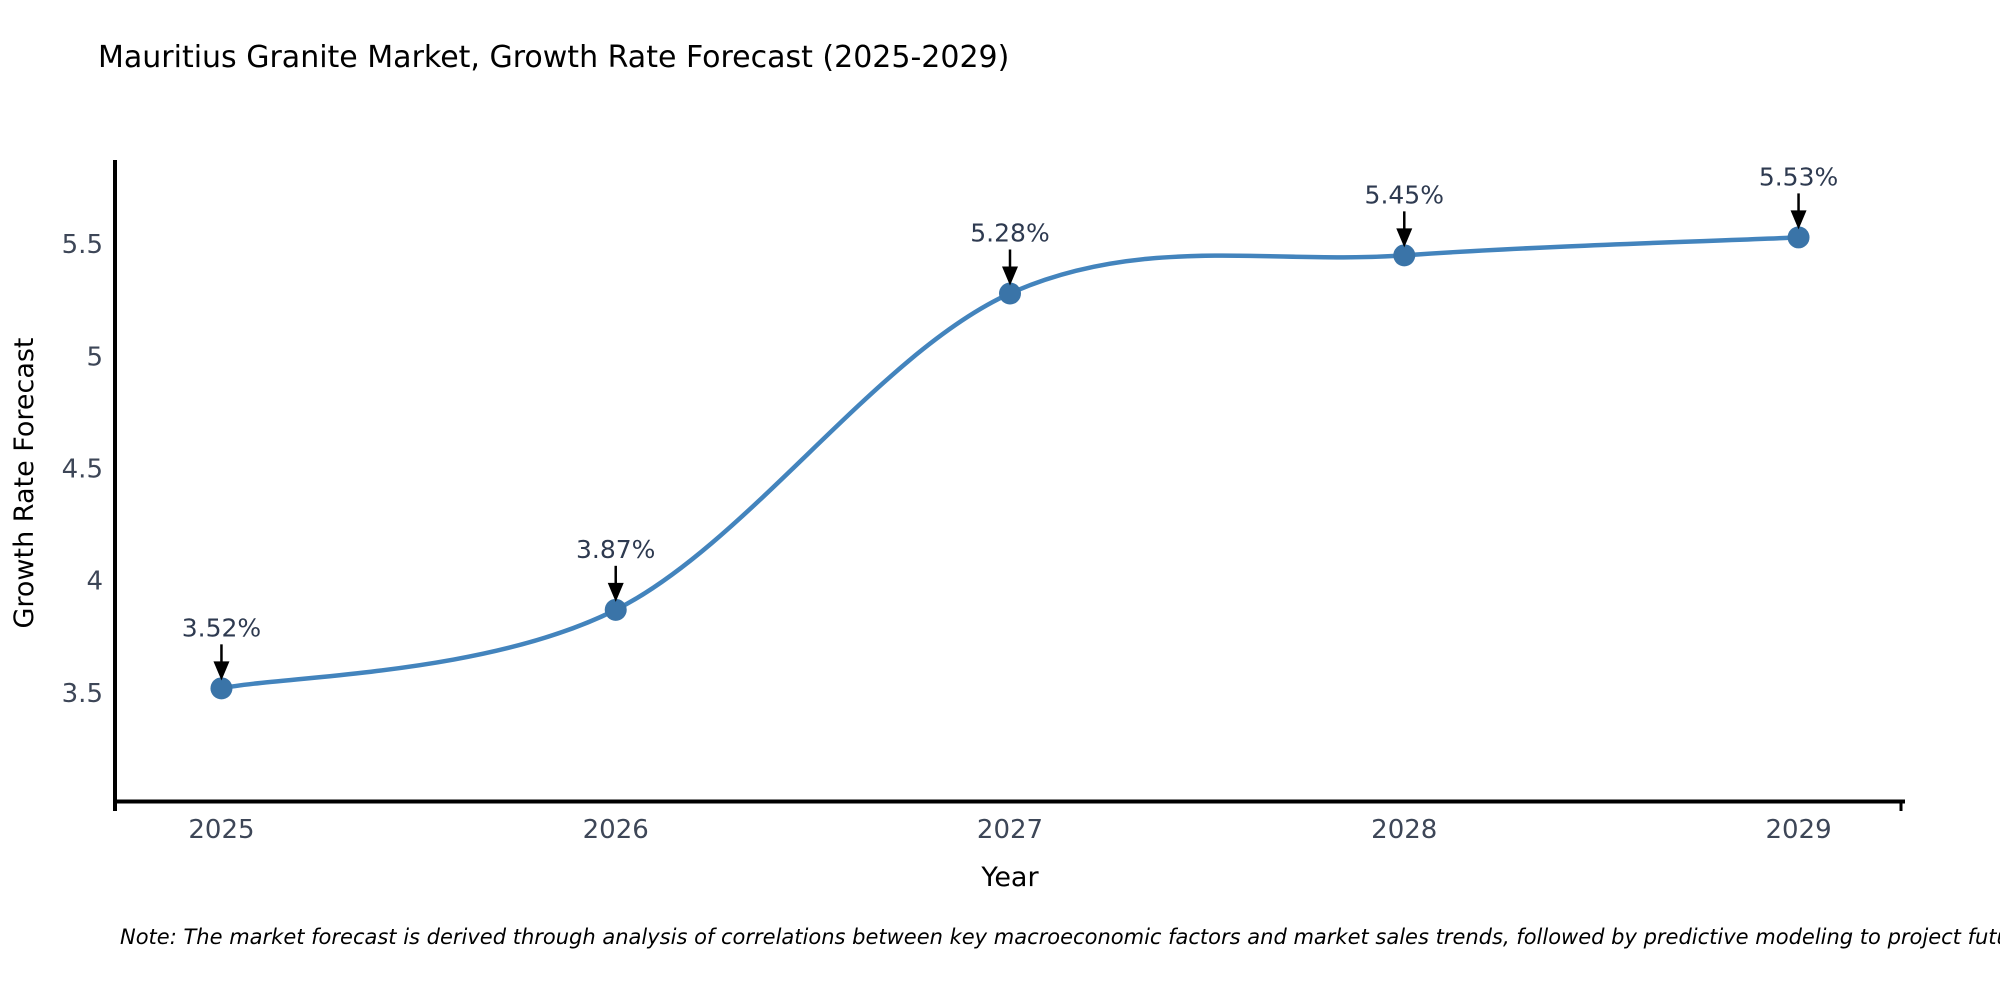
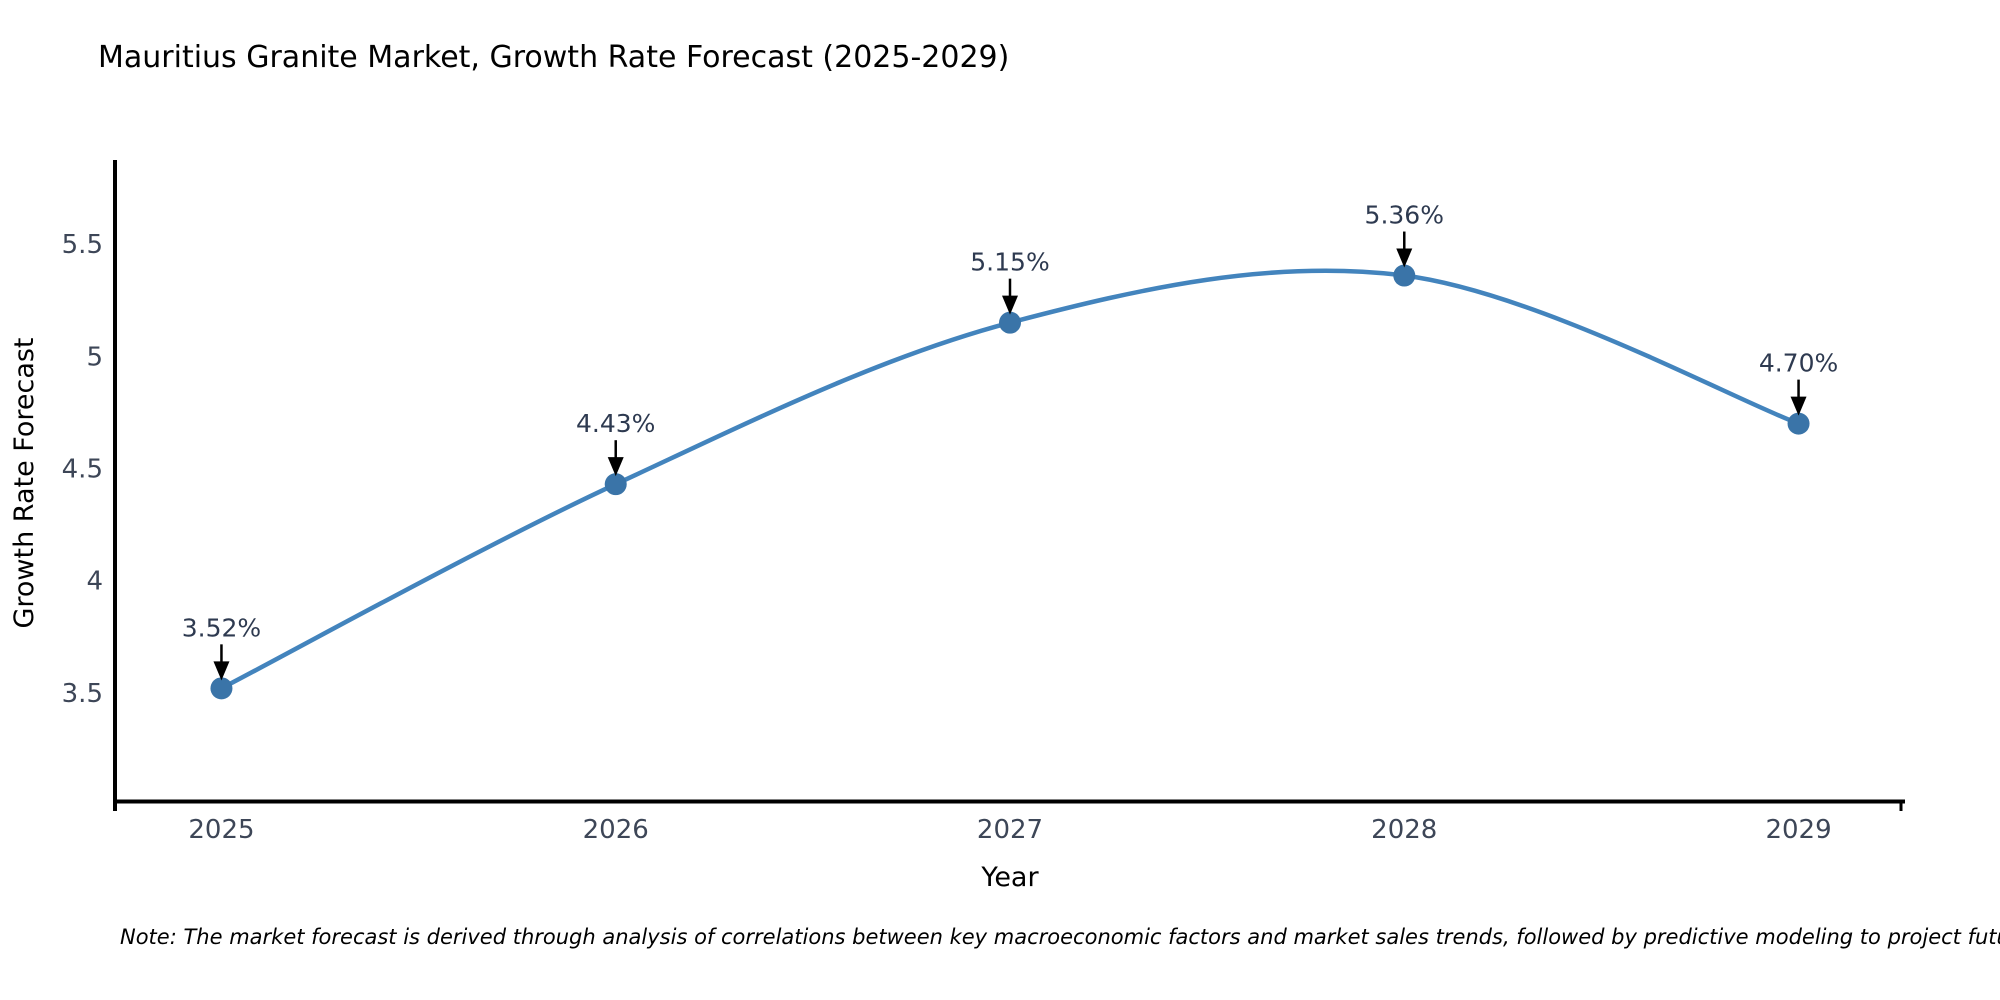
2026: 3.87% -> 4.43%
2027: 5.28% -> 5.15%
2028: 5.45% -> 5.36%
2029: 5.53% -> 4.70%
